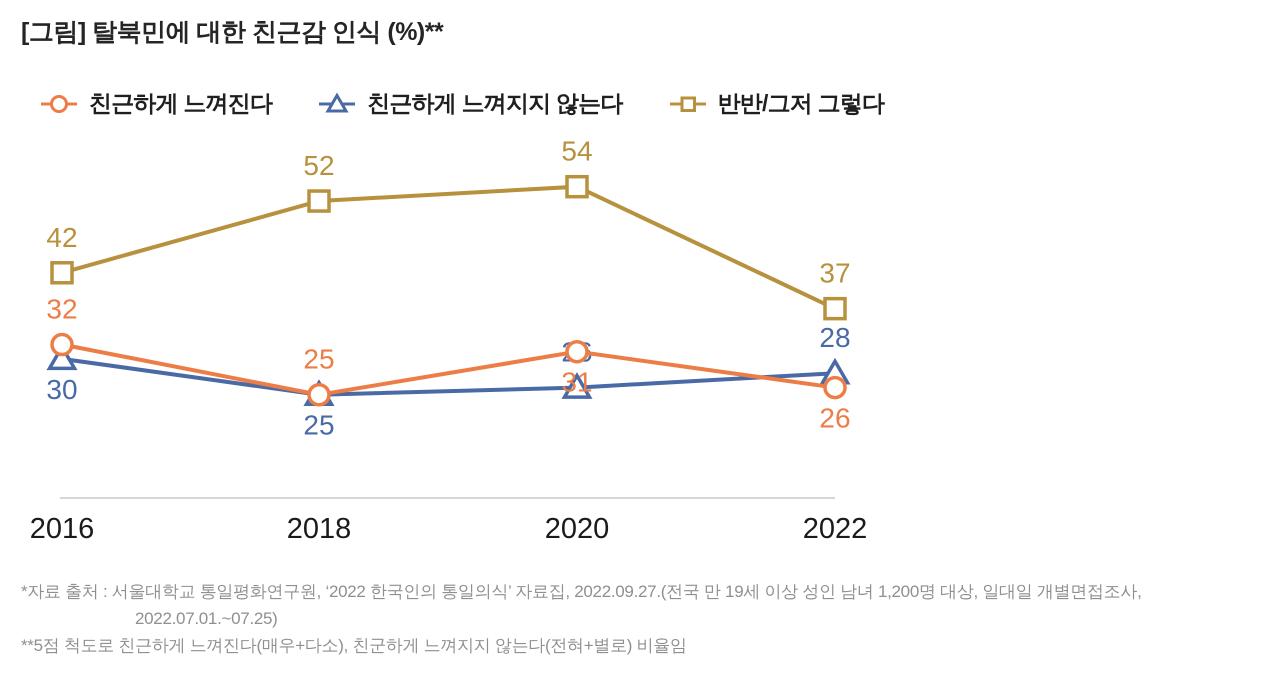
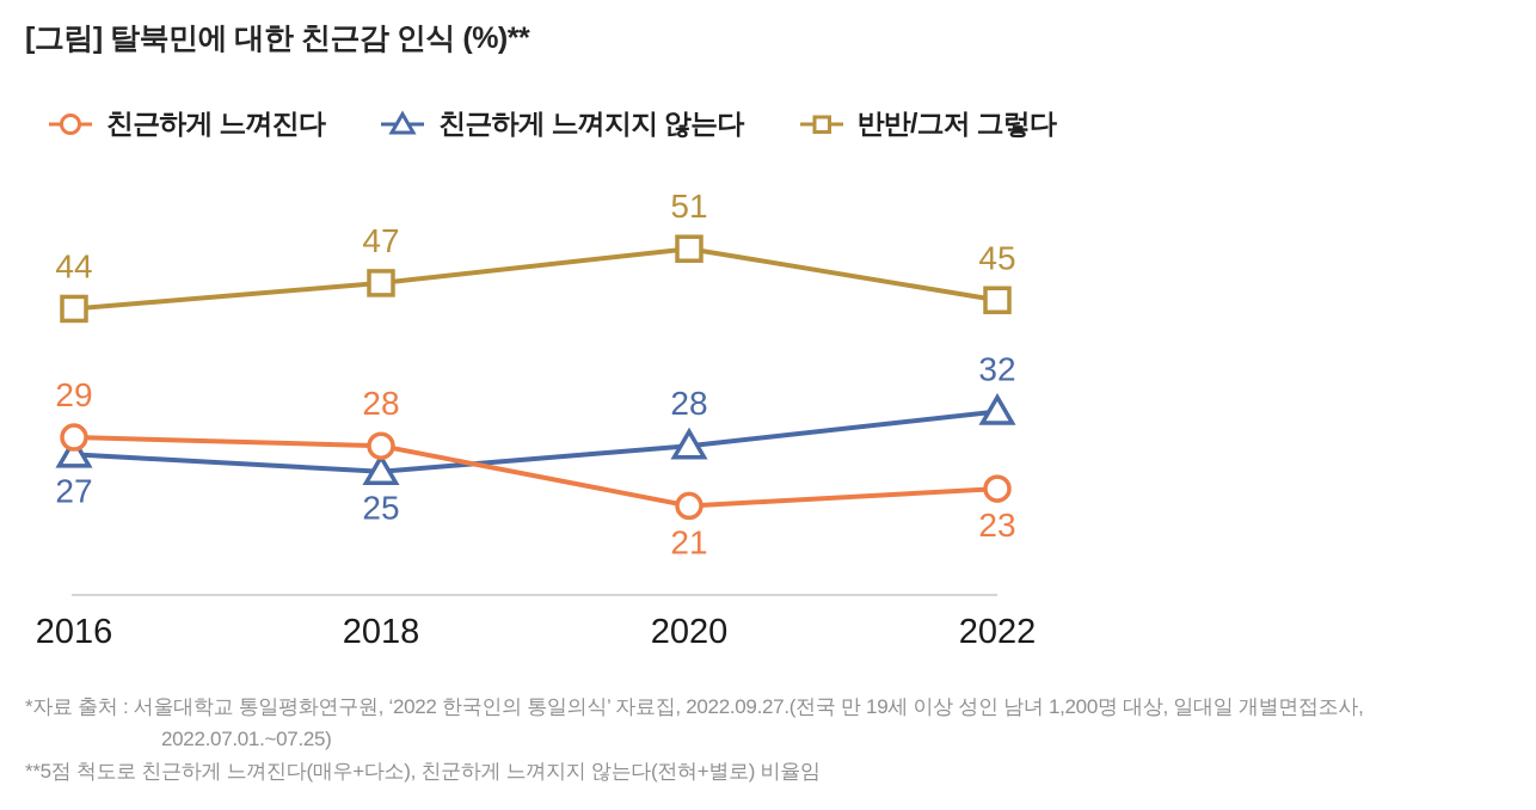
친근하게 느껴진다/2016: 32 -> 29
친근하게 느껴지지 않는다/2016: 30 -> 27
반반/그저 그렇다/2016: 42 -> 44
친근하게 느껴진다/2018: 25 -> 28
반반/그저 그렇다/2018: 52 -> 47
친근하게 느껴진다/2020: 31 -> 21
친근하게 느껴지지 않는다/2020: 26 -> 28
반반/그저 그렇다/2020: 54 -> 51
친근하게 느껴진다/2022: 26 -> 23
친근하게 느껴지지 않는다/2022: 28 -> 32
반반/그저 그렇다/2022: 37 -> 45
